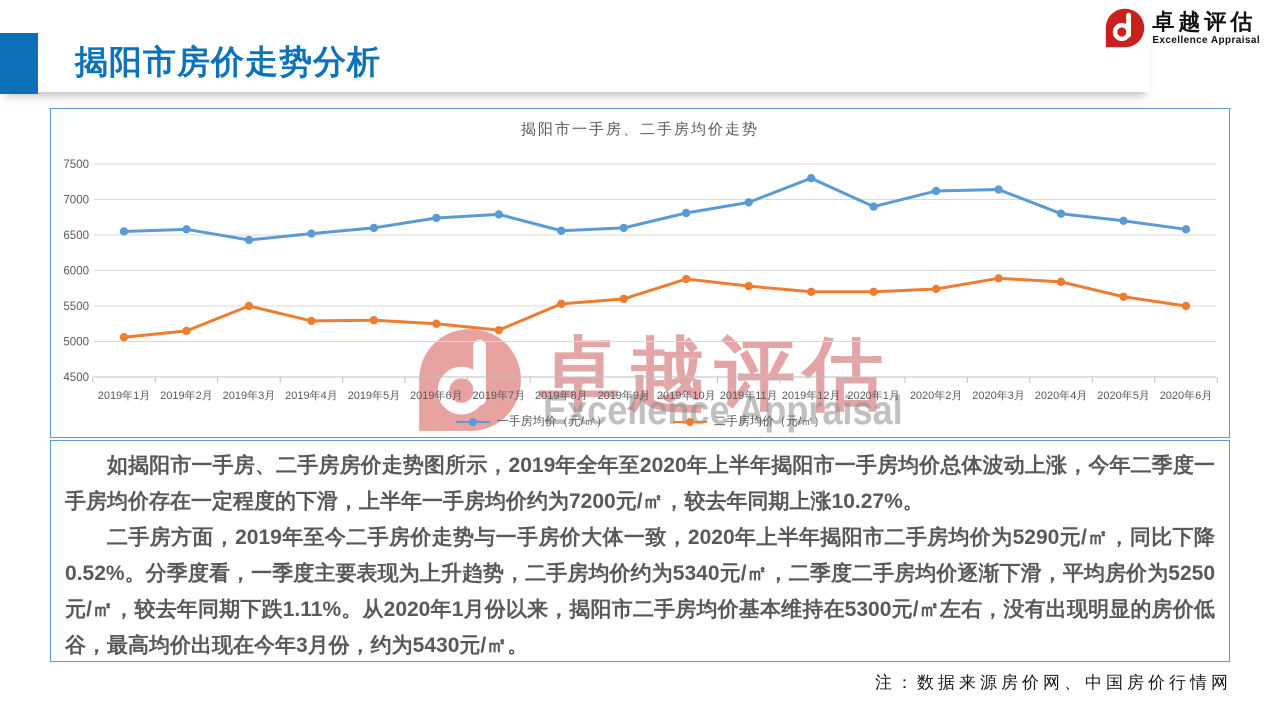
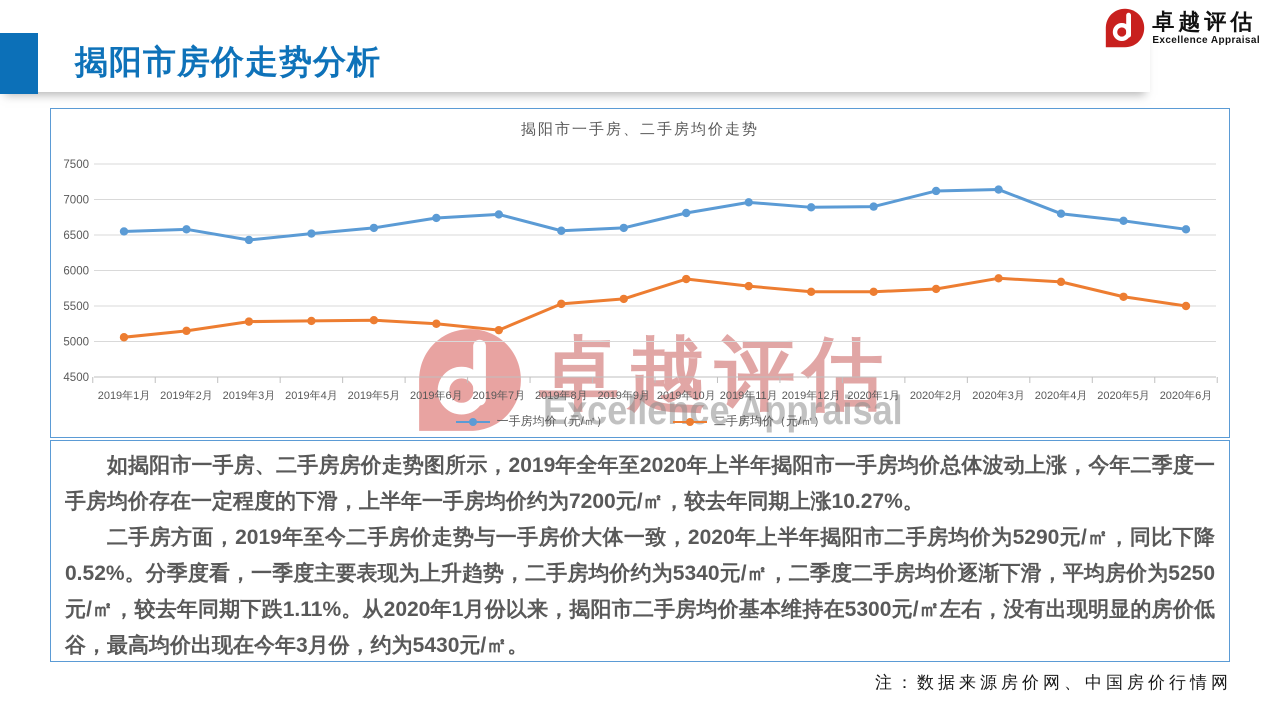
二手房均价（元/㎡）/2019年3月: 5500 -> 5300
一手房均价（元/㎡）/2019年12月: 7300 -> 6900
